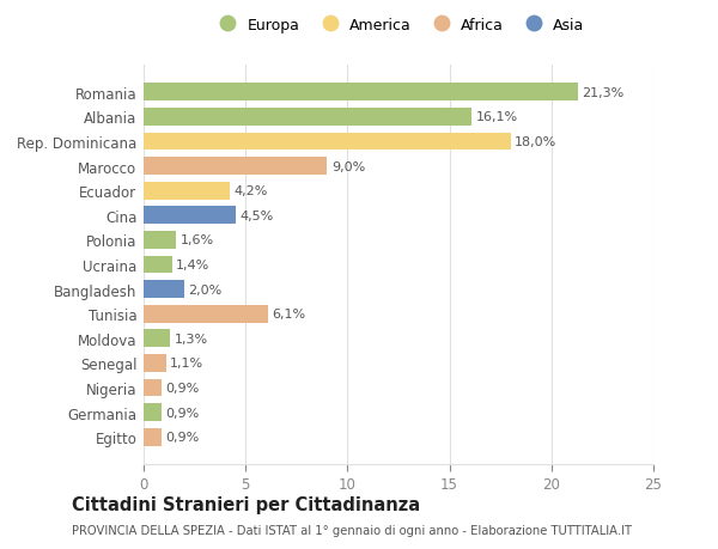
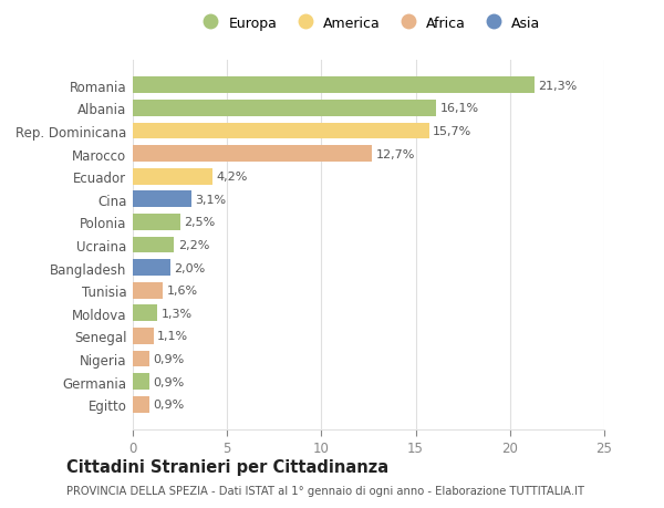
Rep. Dominicana: 18,0% -> 15,7%
Marocco: 9,0% -> 12,7%
Cina: 4,5% -> 3,1%
Polonia: 1,6% -> 2,5%
Ucraina: 1,4% -> 2,2%
Tunisia: 6,1% -> 1,6%
